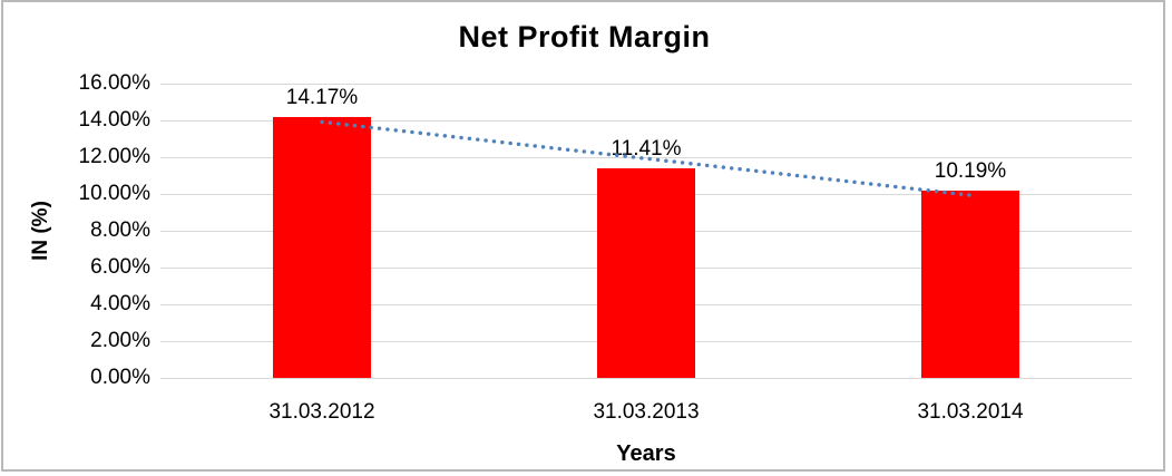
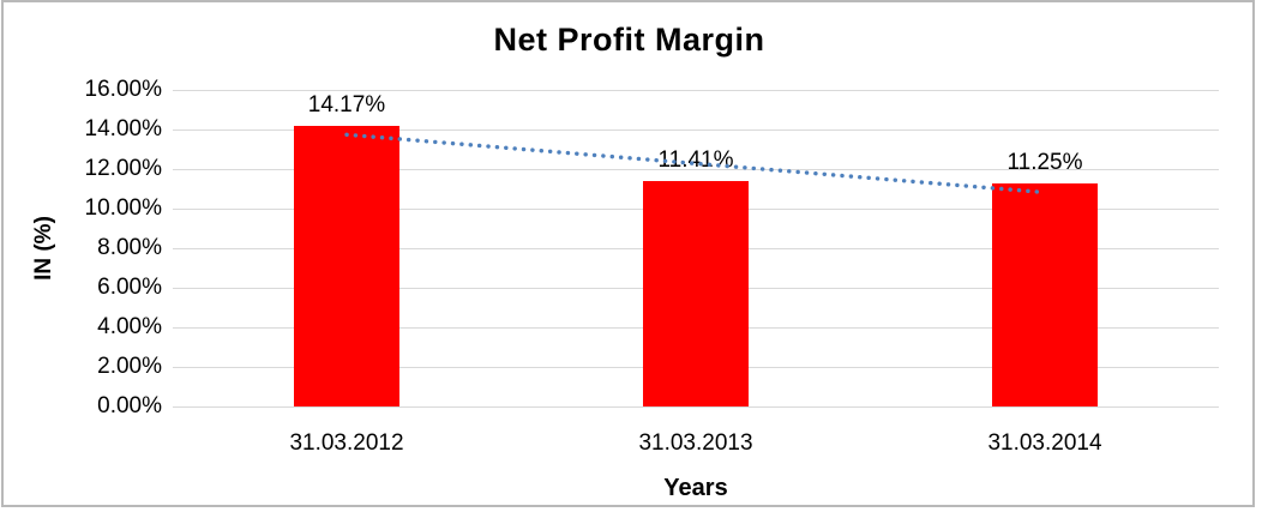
31.03.2014: 10.19% -> 11.25%
